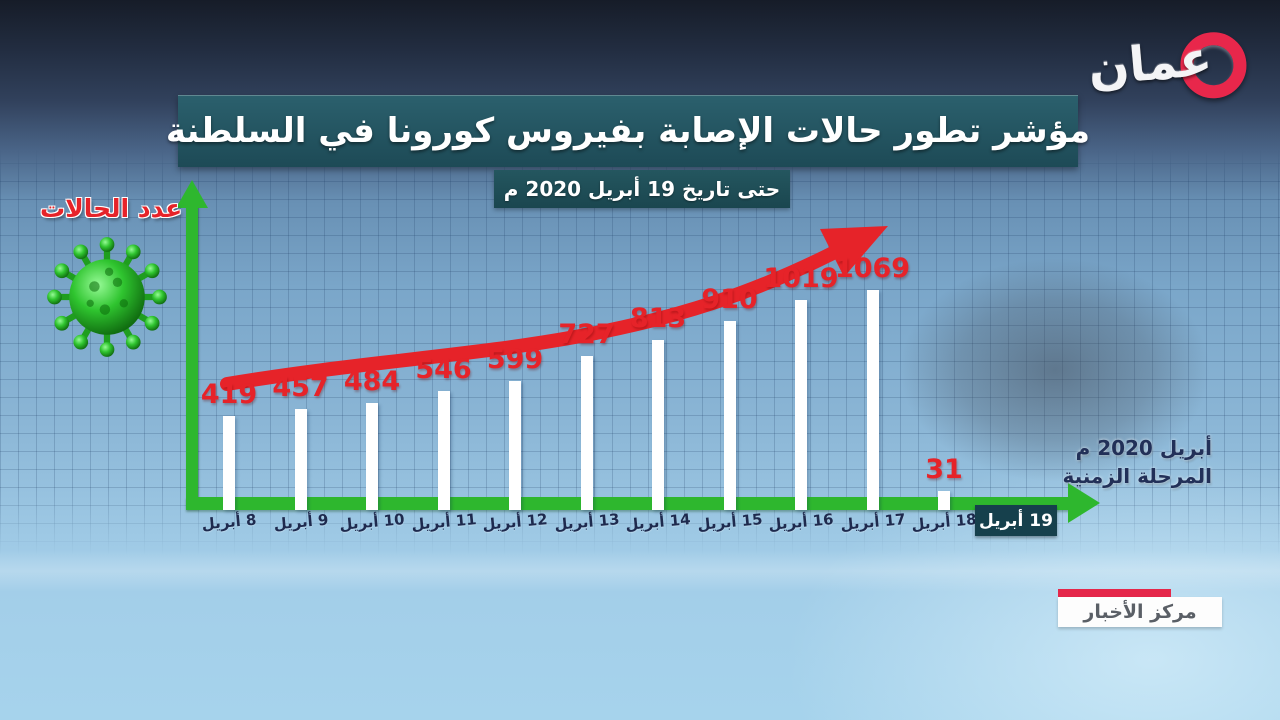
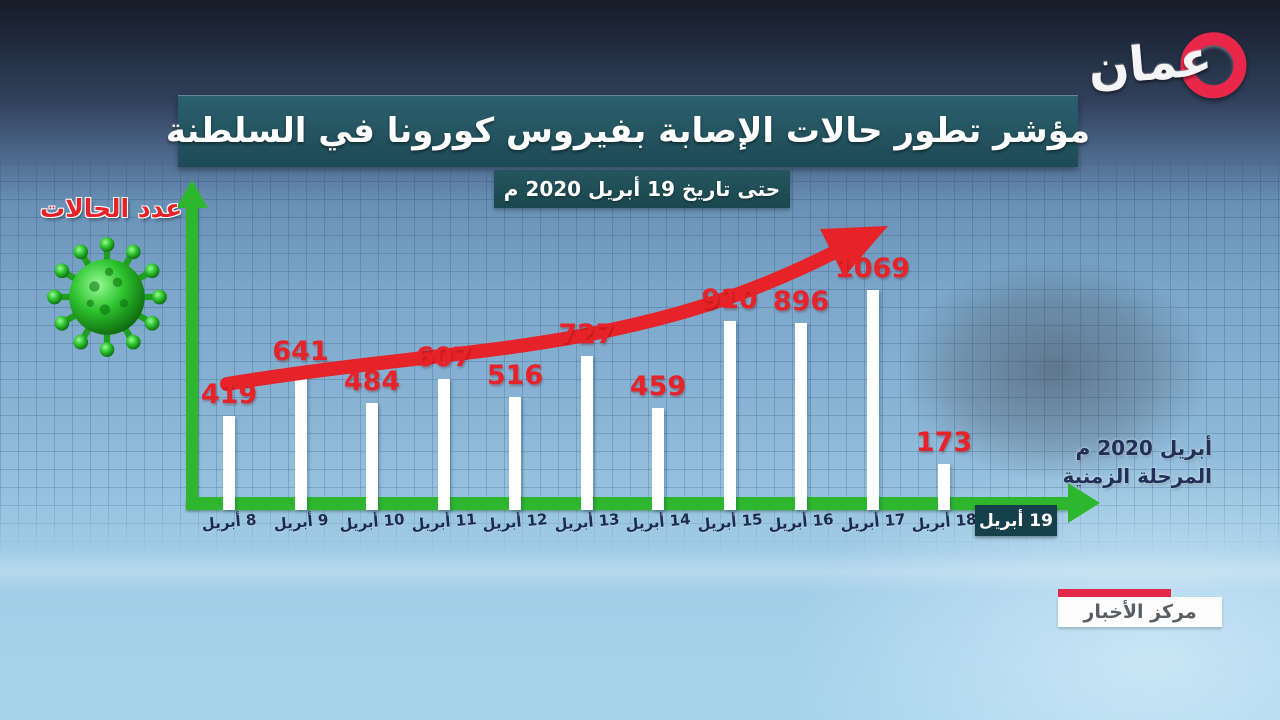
9 أبريل: 457 -> 641
11 أبريل: 546 -> 607
12 أبريل: 599 -> 516
14 أبريل: 813 -> 459
16 أبريل: 1019 -> 896
18 أبريل: 31 -> 173
